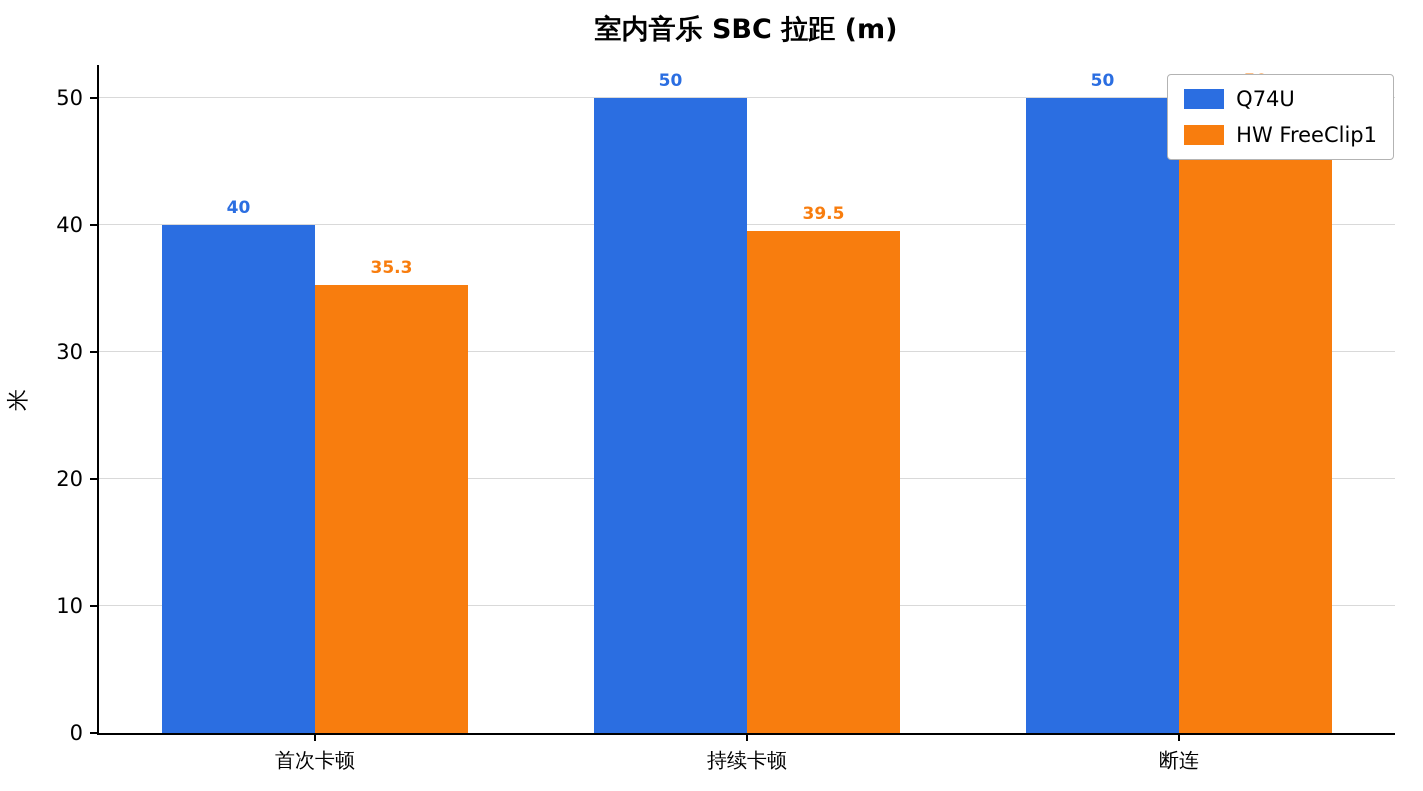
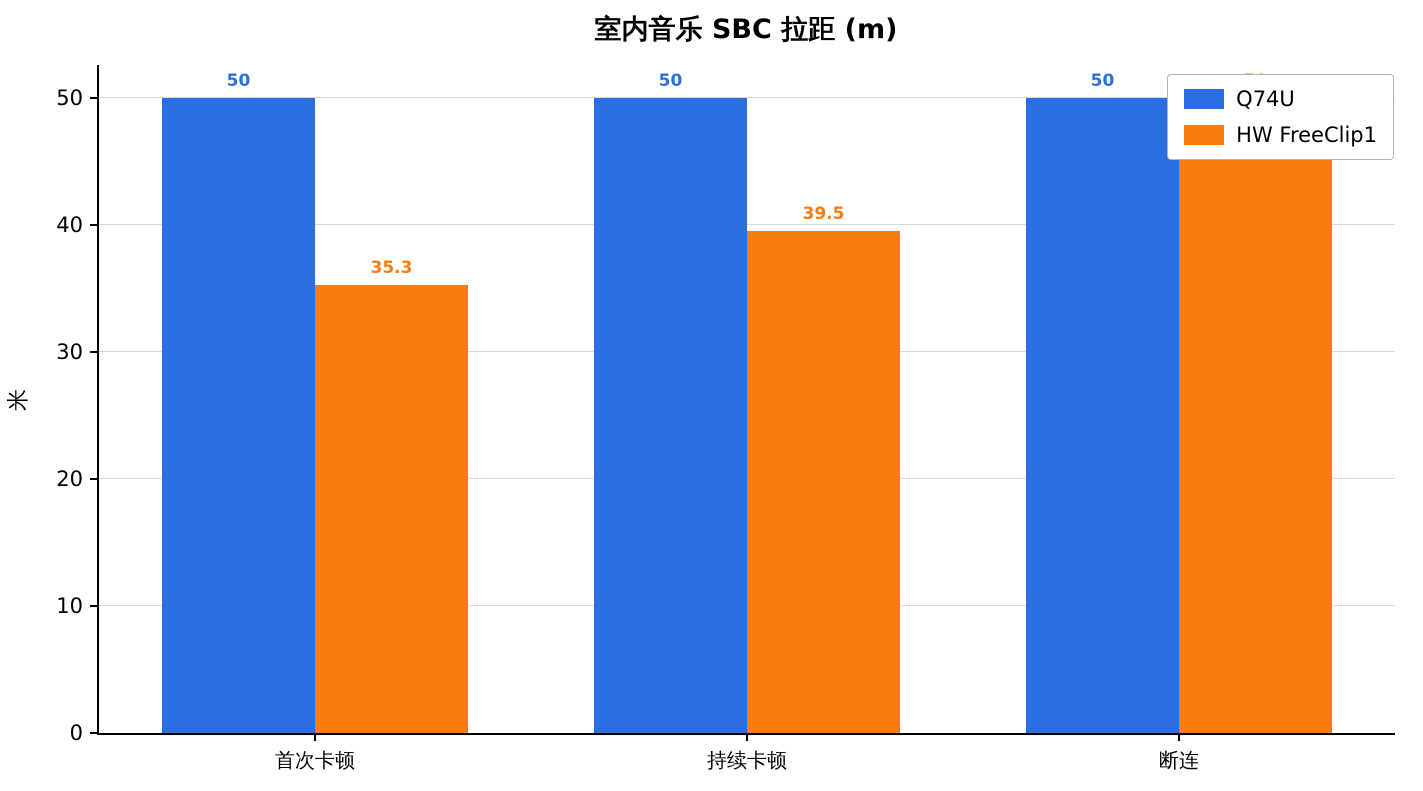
Q74U/首次卡顿: 40 -> 50
